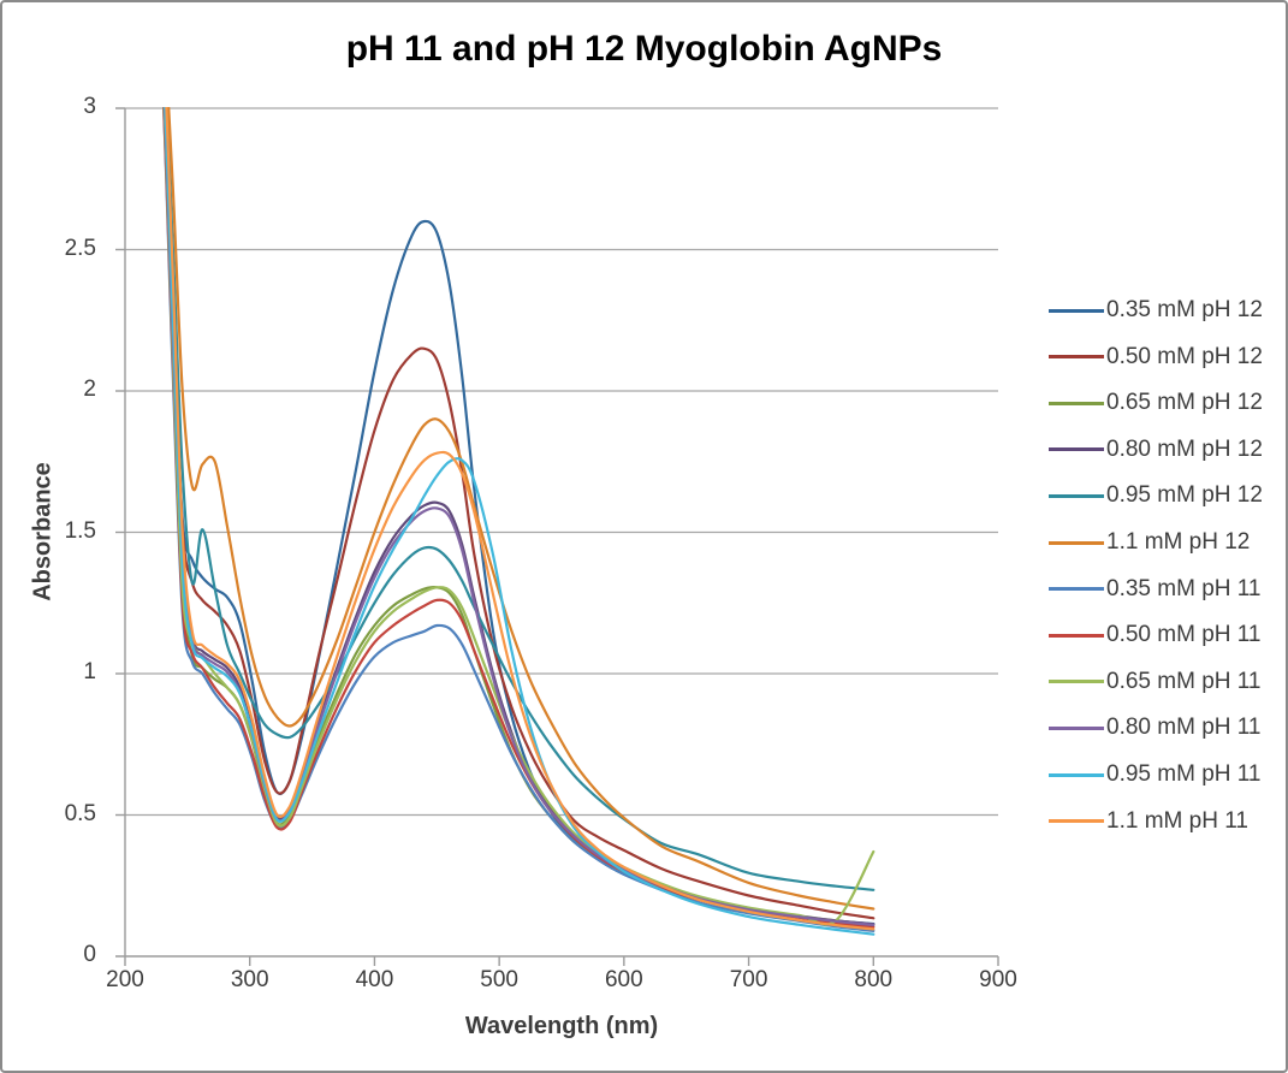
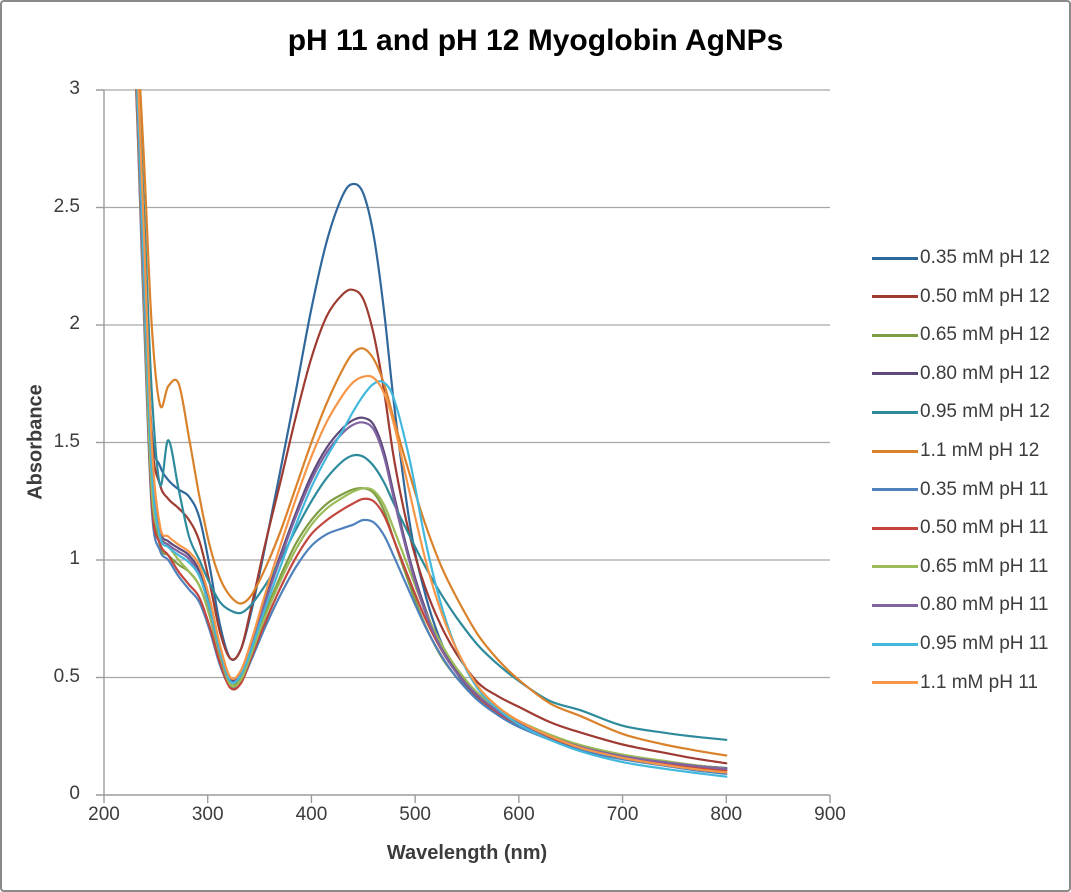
0.65 mM pH 11/800: 0.37 -> 0.11
